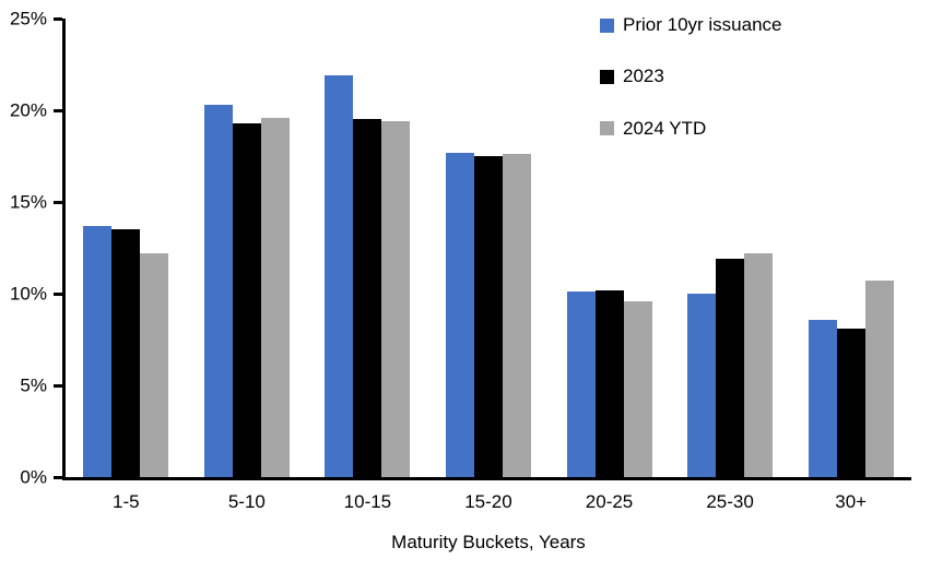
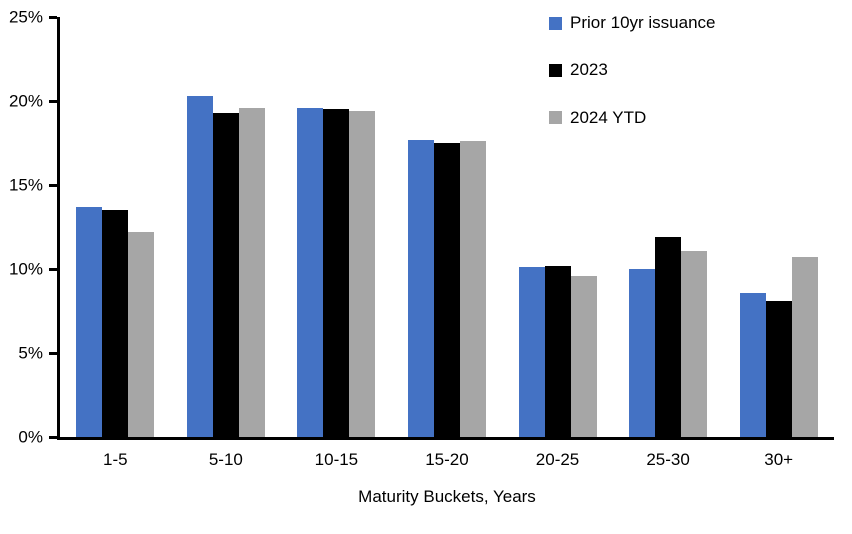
Prior 10yr issuance/10-15: 21.9% -> 19.6%
2024 YTD/25-30: 12.2% -> 11.1%
